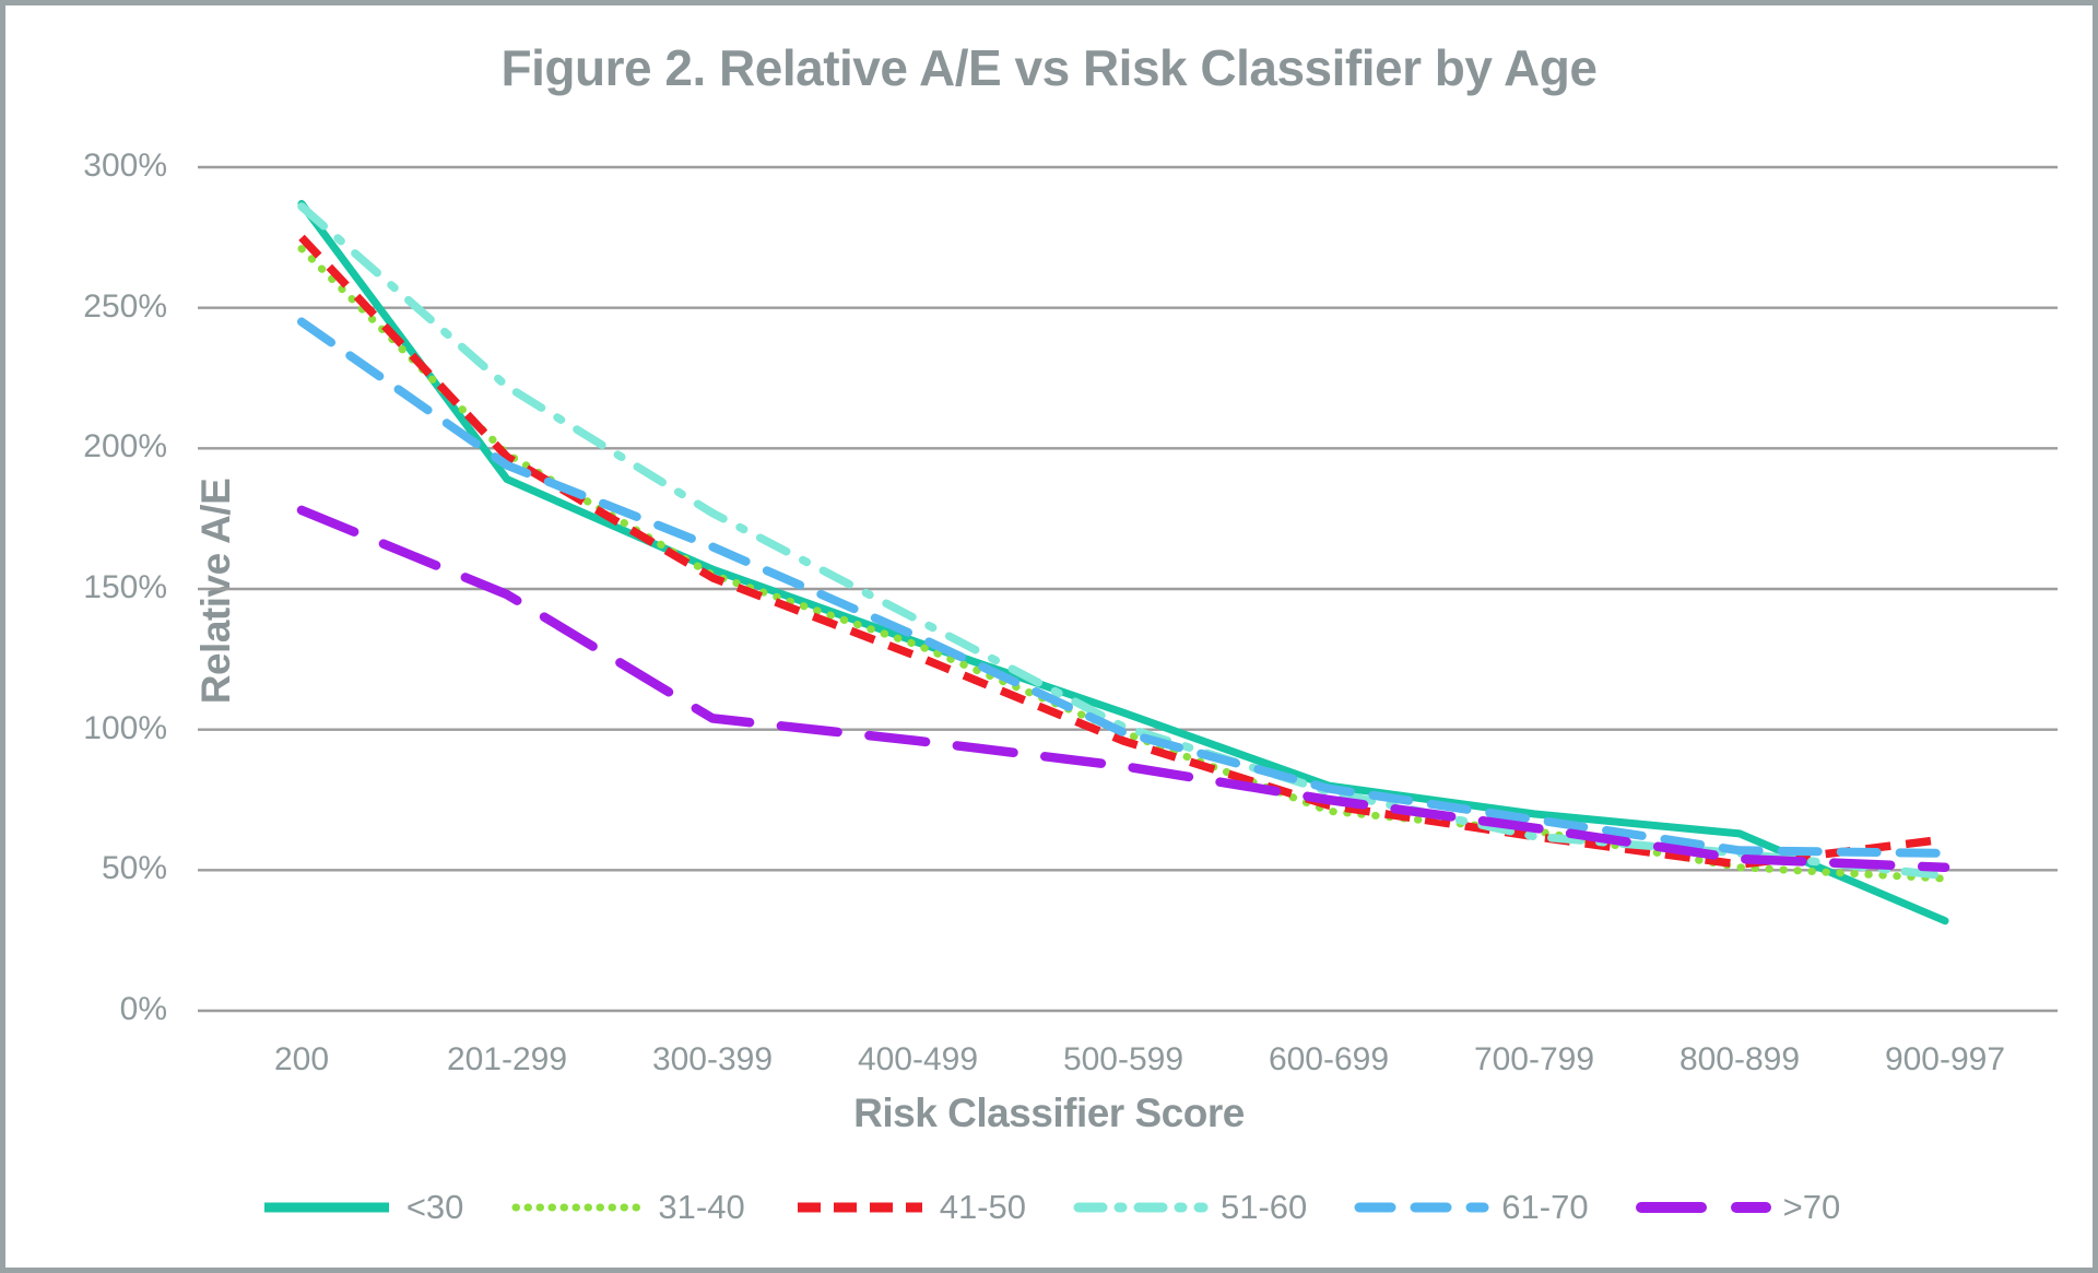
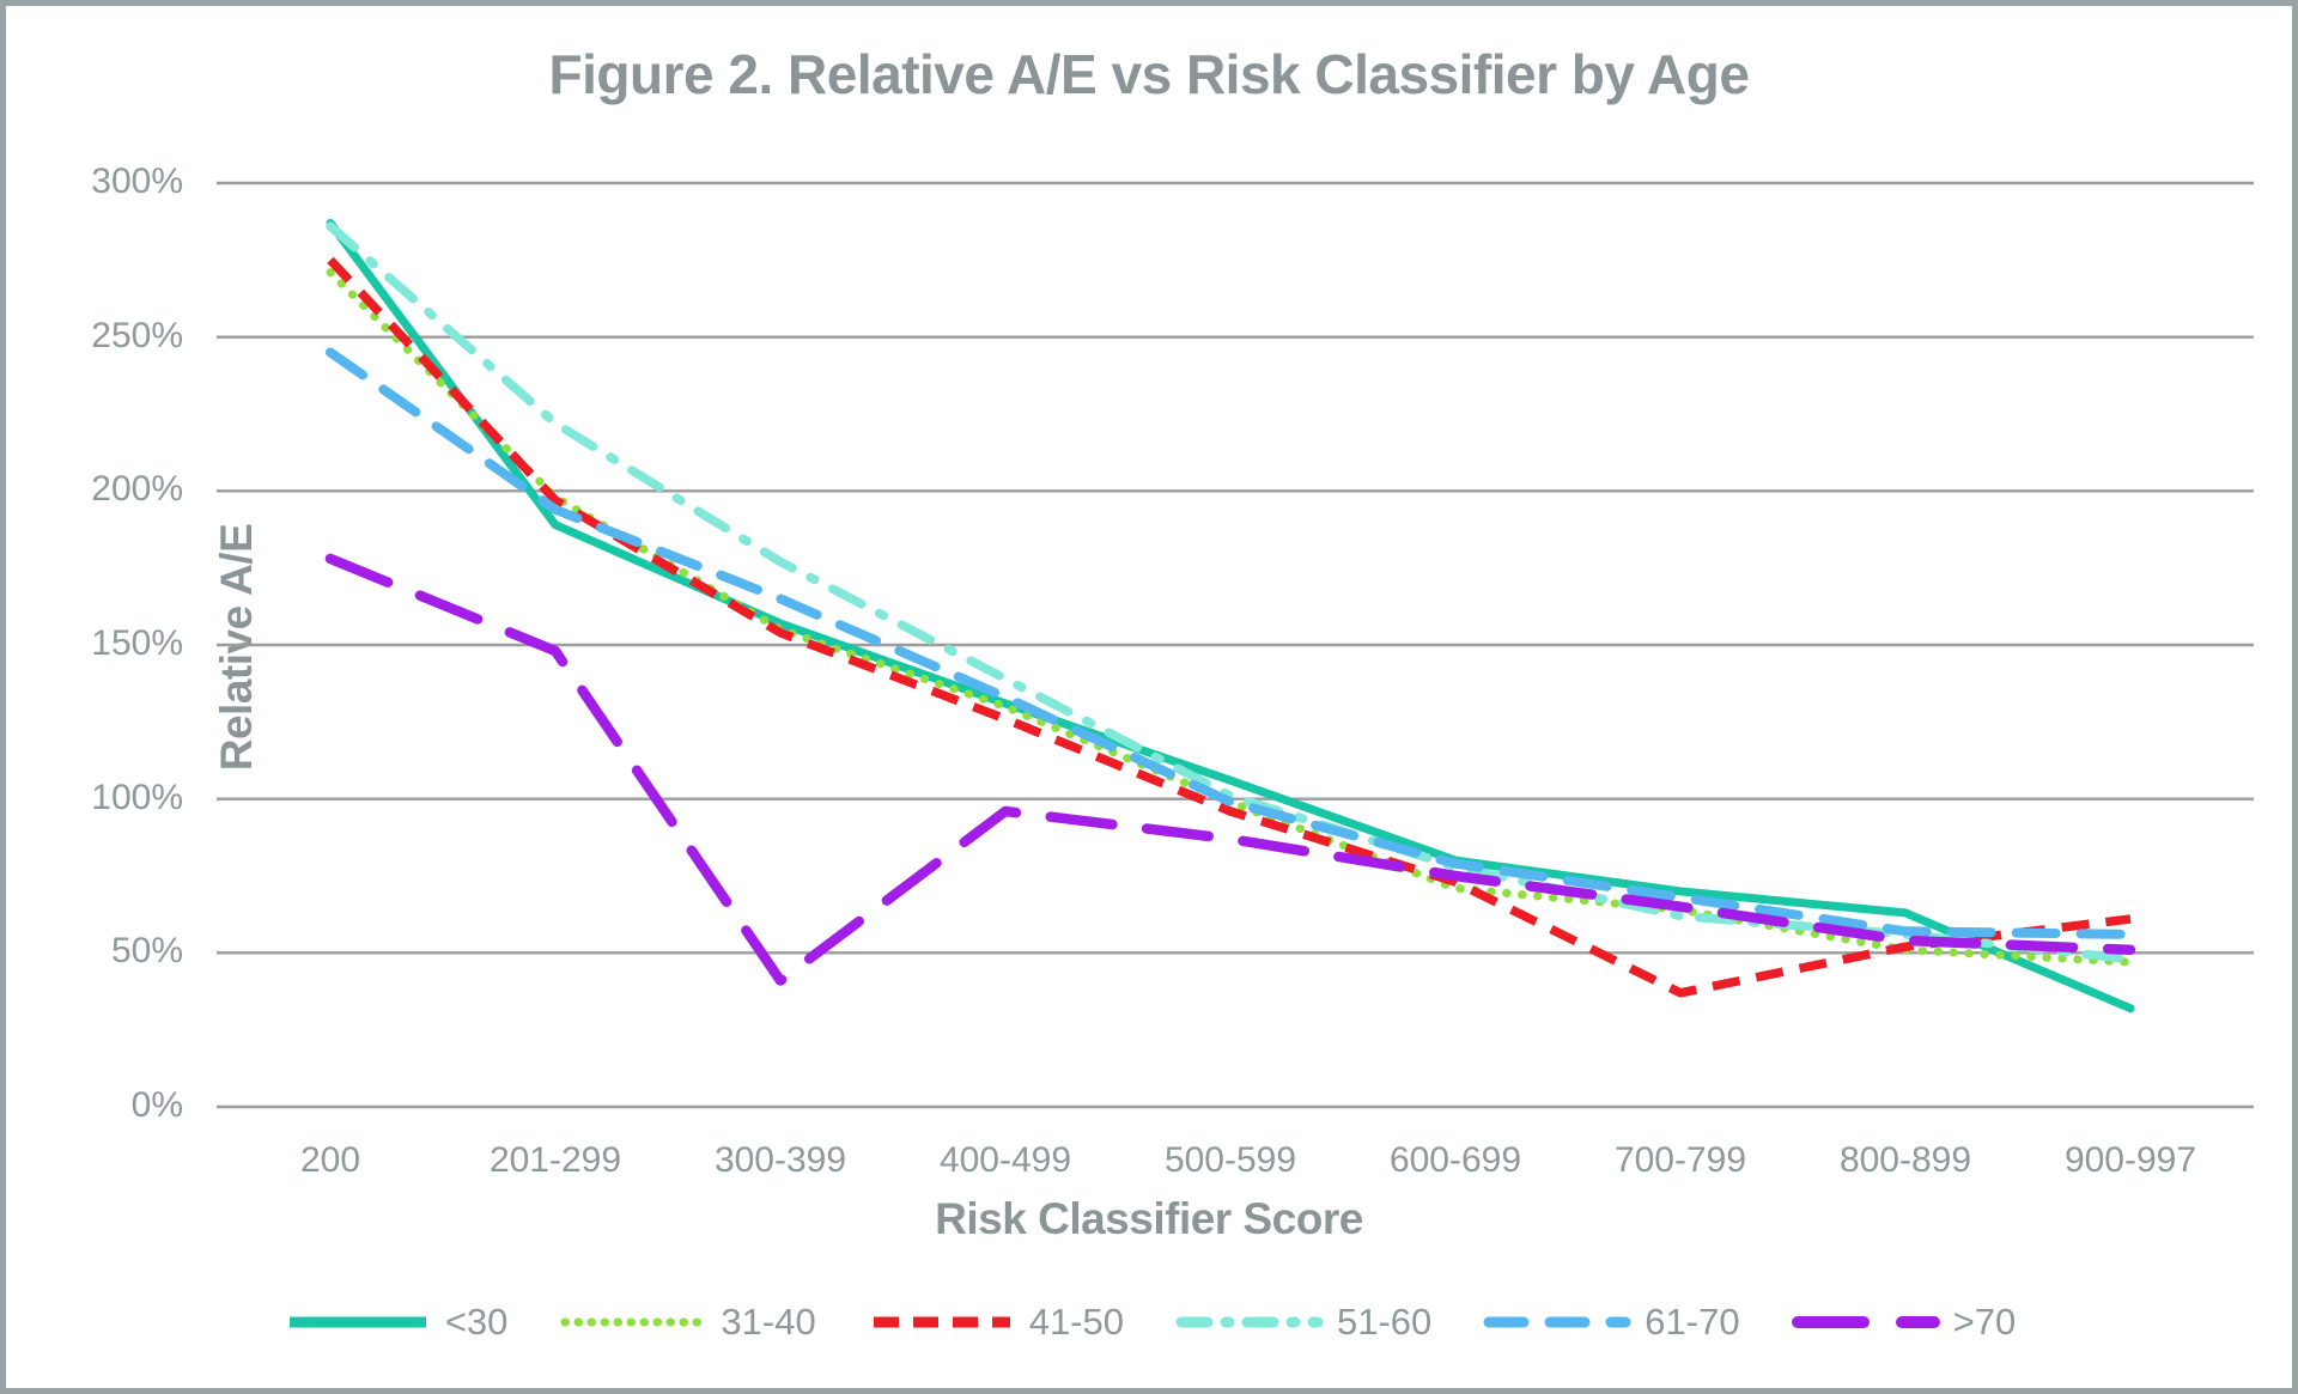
>70/300-399: 104% -> 41%
41-50/700-799: 62% -> 37%
